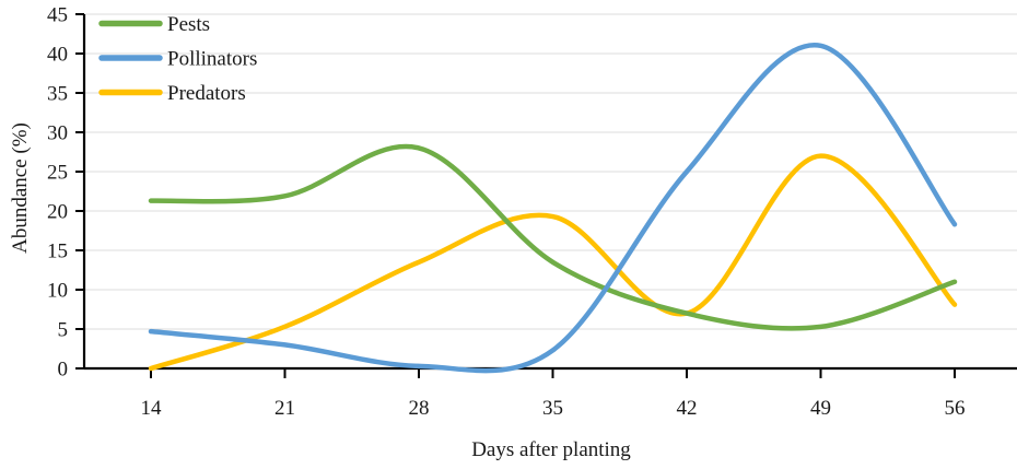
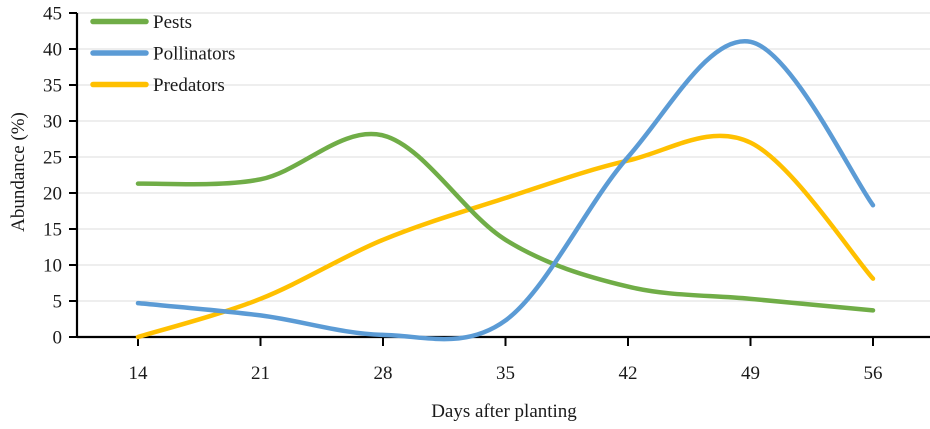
Predators/42: 7 -> 24
Pests/56: 11 -> 4
